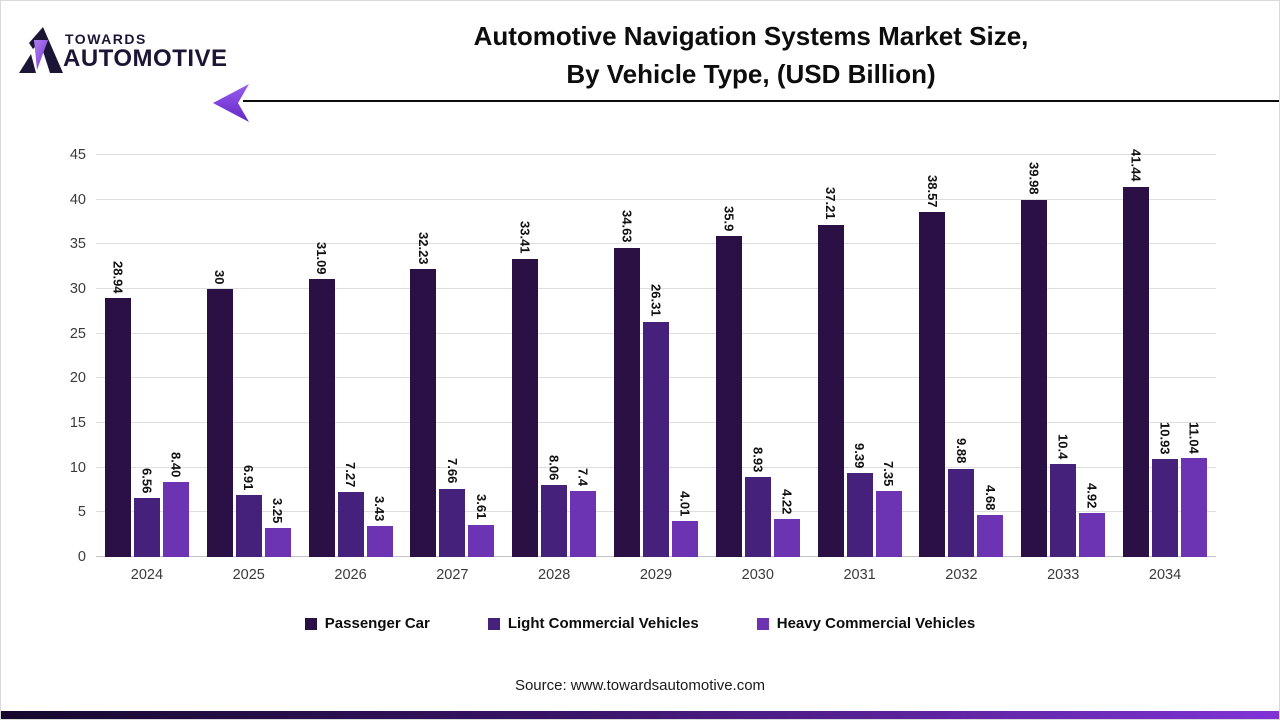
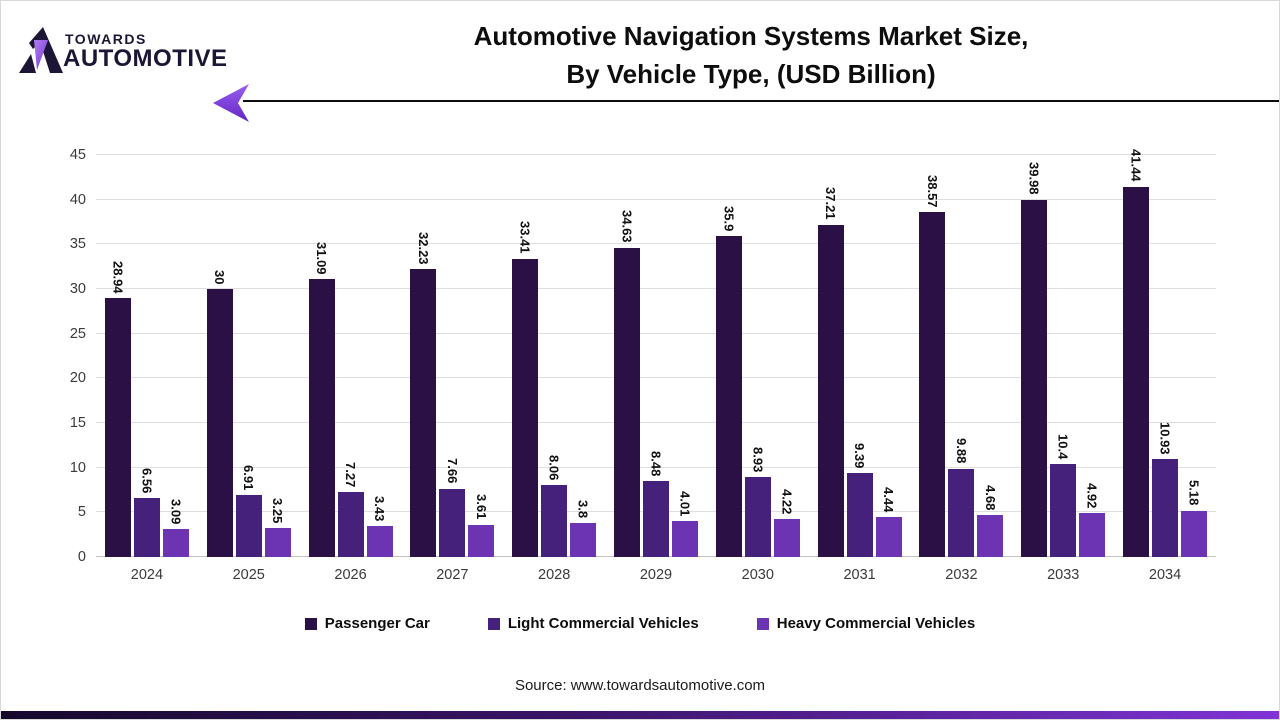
Heavy Commercial Vehicles/2024: 8.40 -> 3.09
Heavy Commercial Vehicles/2028: 7.4 -> 3.8
Light Commercial Vehicles/2029: 26.31 -> 8.48
Heavy Commercial Vehicles/2031: 7.35 -> 4.44
Heavy Commercial Vehicles/2034: 11.04 -> 5.18
